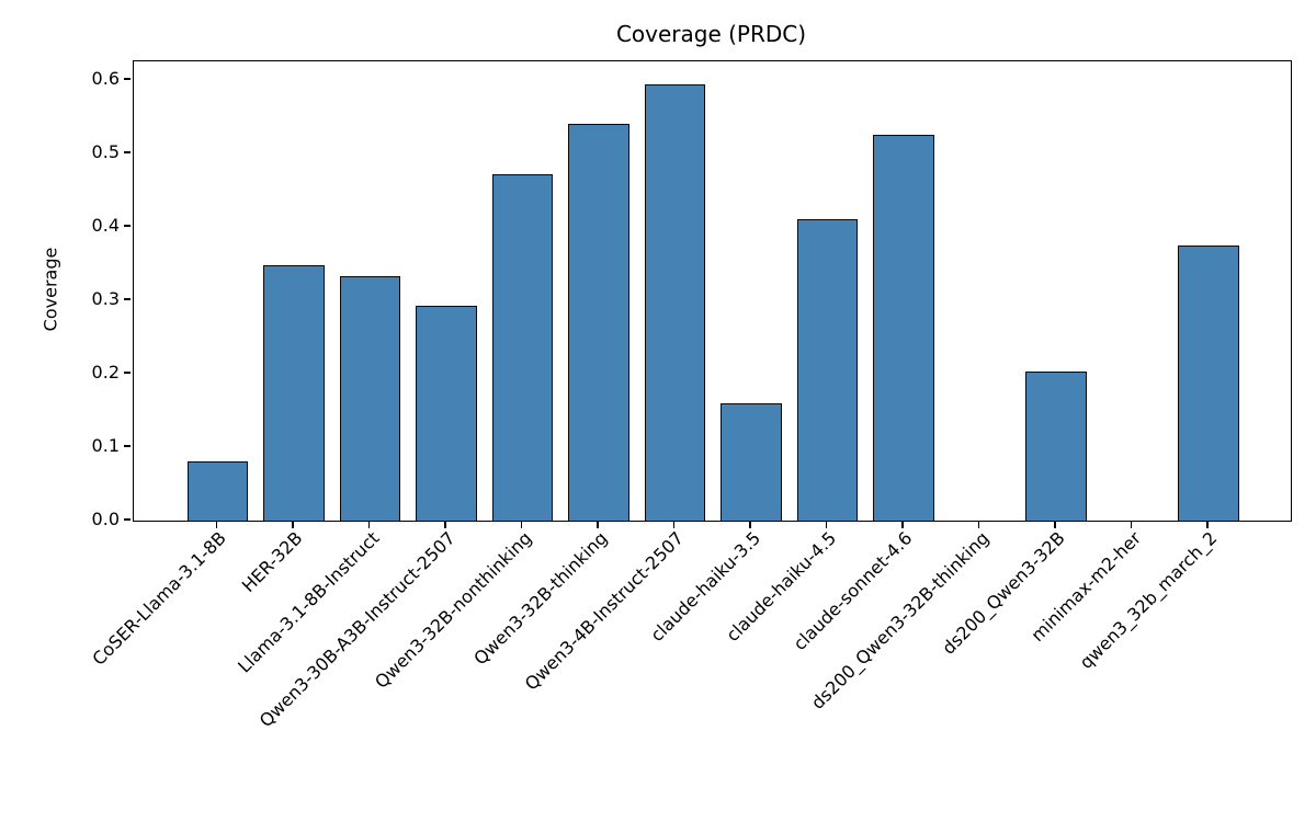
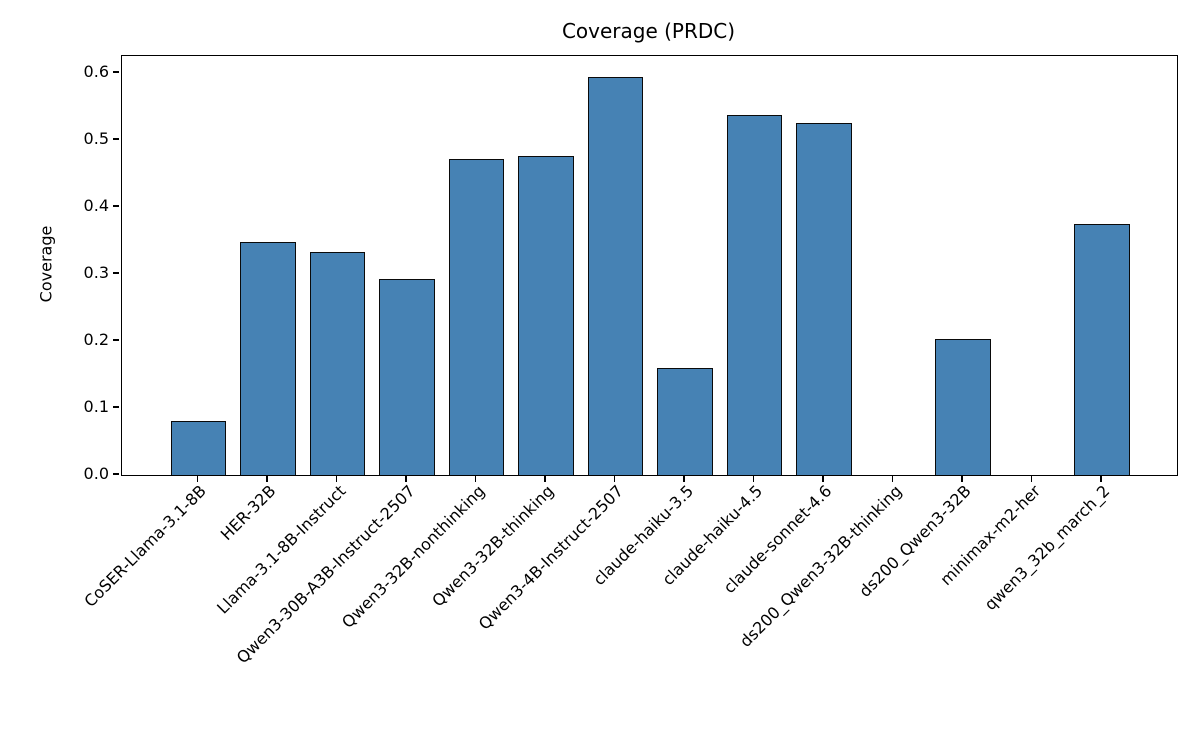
Qwen3-32B-thinking: 0.54 -> 0.48
claude-haiku-4.5: 0.41 -> 0.54
